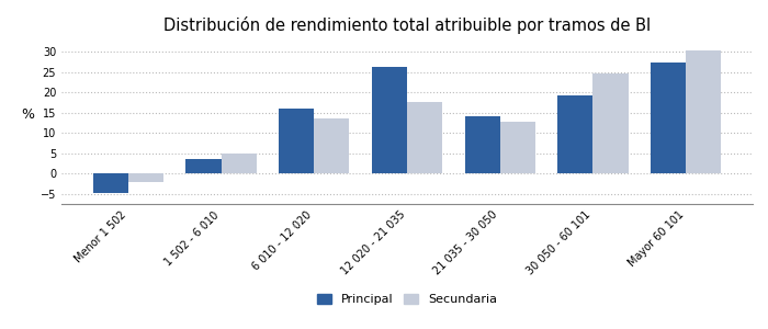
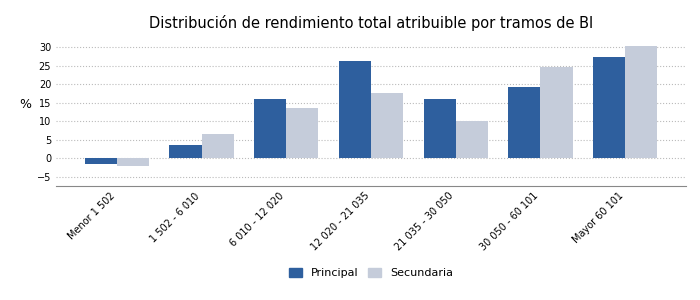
Principal/Menor 1 502: -4.8 -> -1.5
Secundaria/1 502 - 6 010: 4.9 -> 6.5
Principal/21 035 - 30 050: 14.0 -> 16.0
Secundaria/21 035 - 30 050: 12.7 -> 10.0
